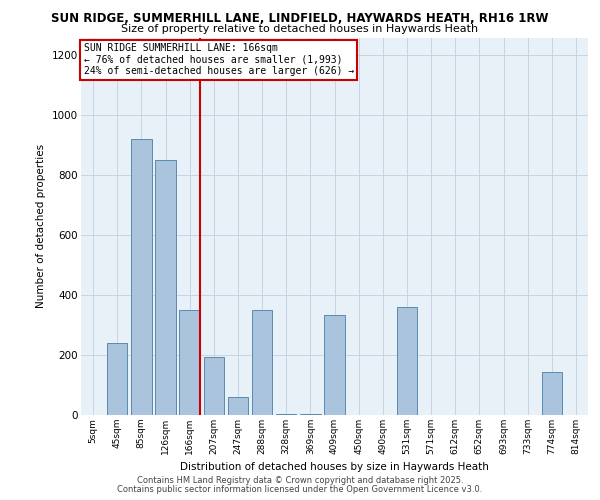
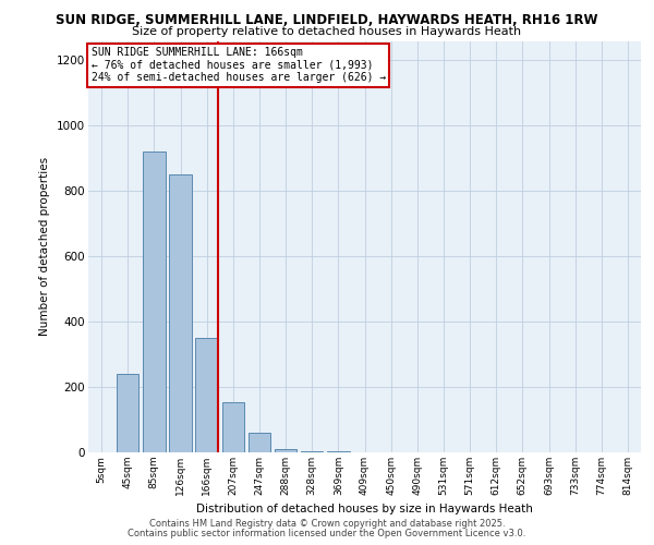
207sqm: 195 -> 155
288sqm: 350 -> 10
409sqm: 335 -> 1
531sqm: 360 -> 1
774sqm: 145 -> 1
